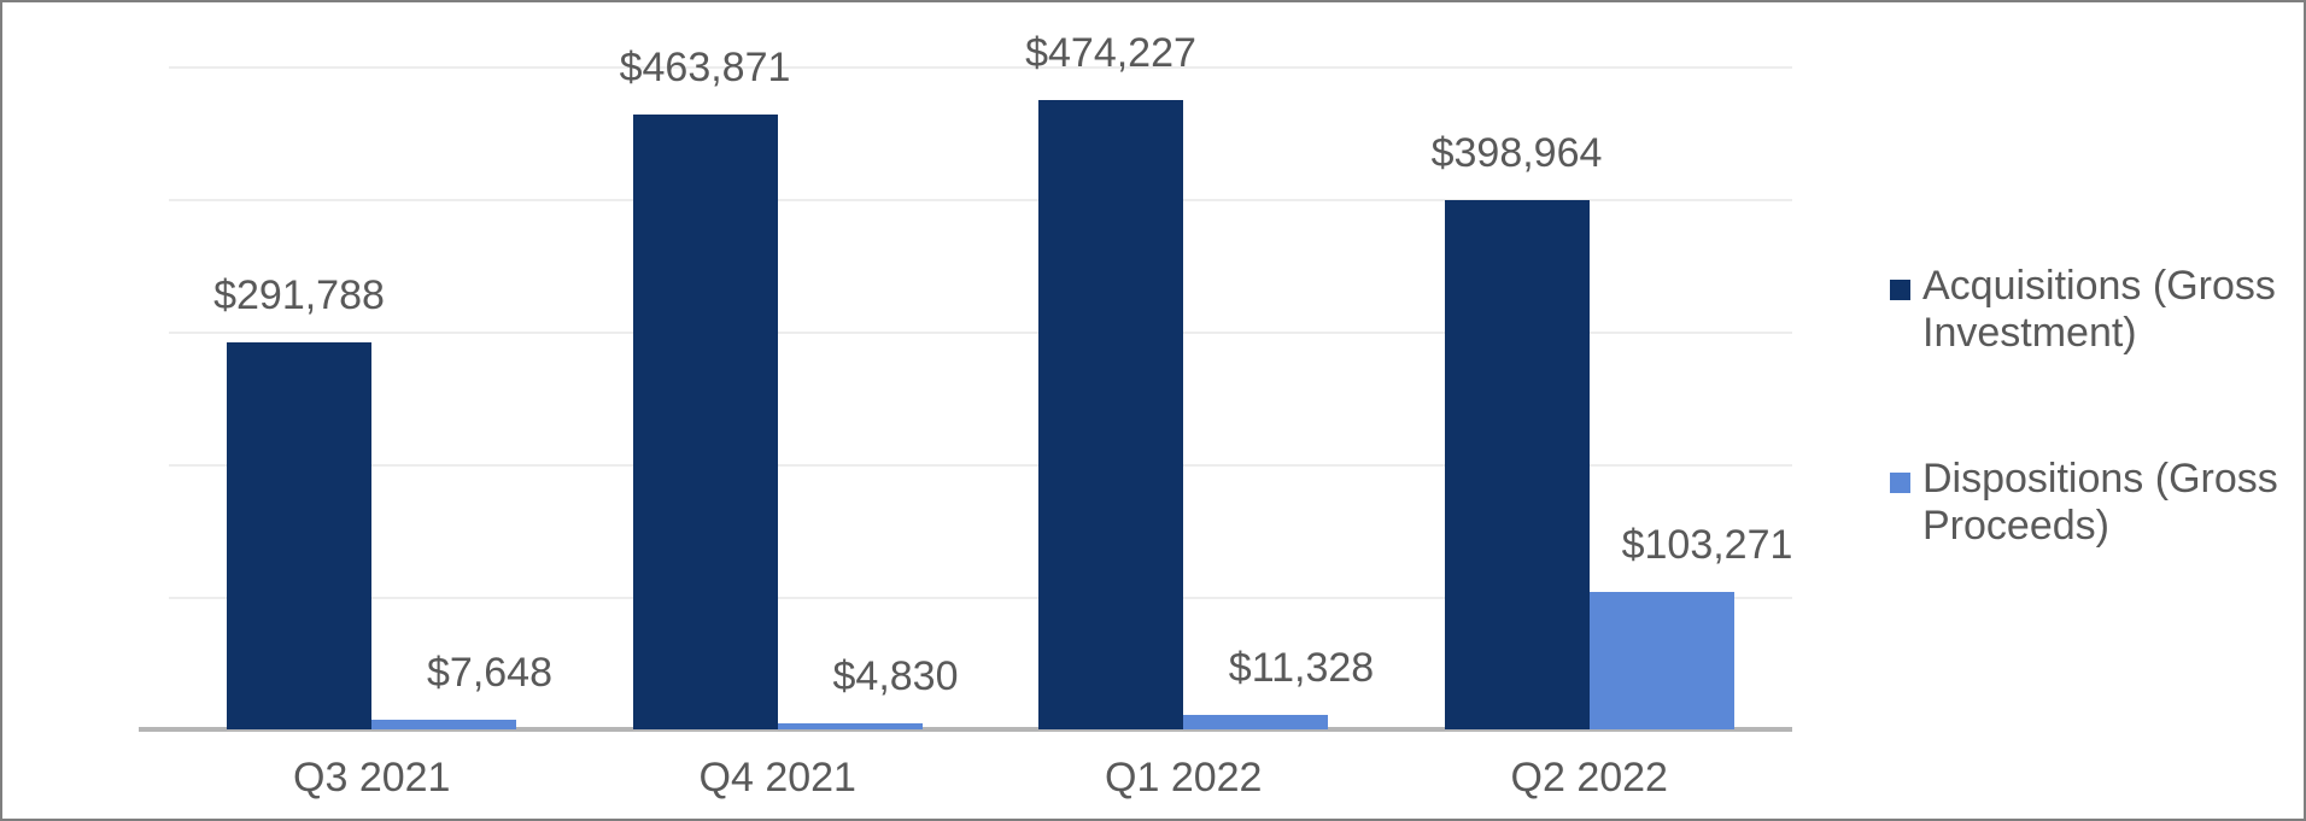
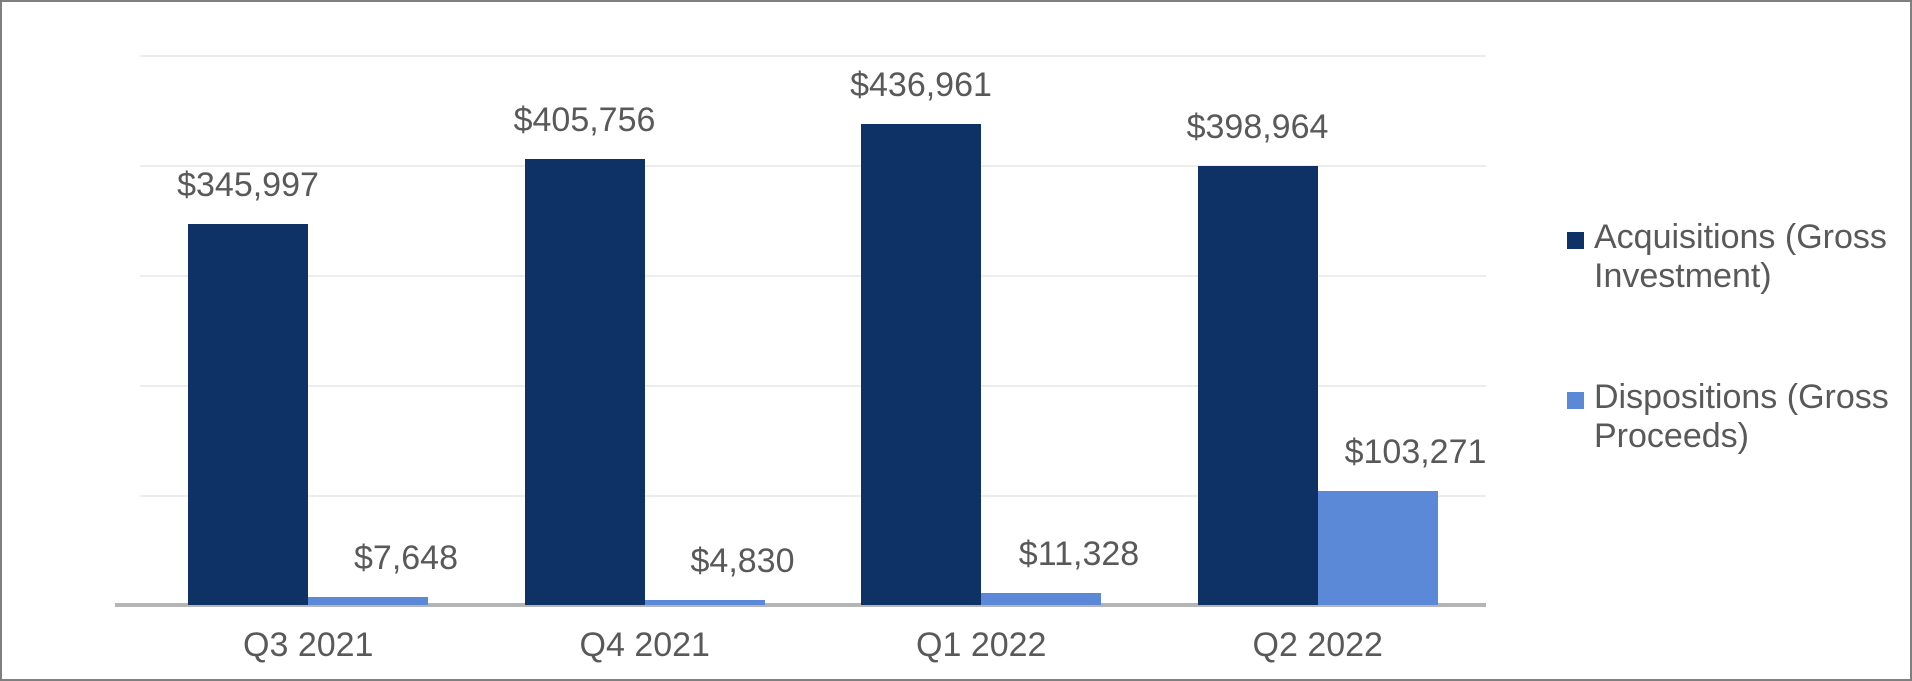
Acquisitions (Gross Investment)/Q3 2021: $291,788 -> $345,997
Acquisitions (Gross Investment)/Q4 2021: $463,871 -> $405,756
Acquisitions (Gross Investment)/Q1 2022: $474,227 -> $436,961
